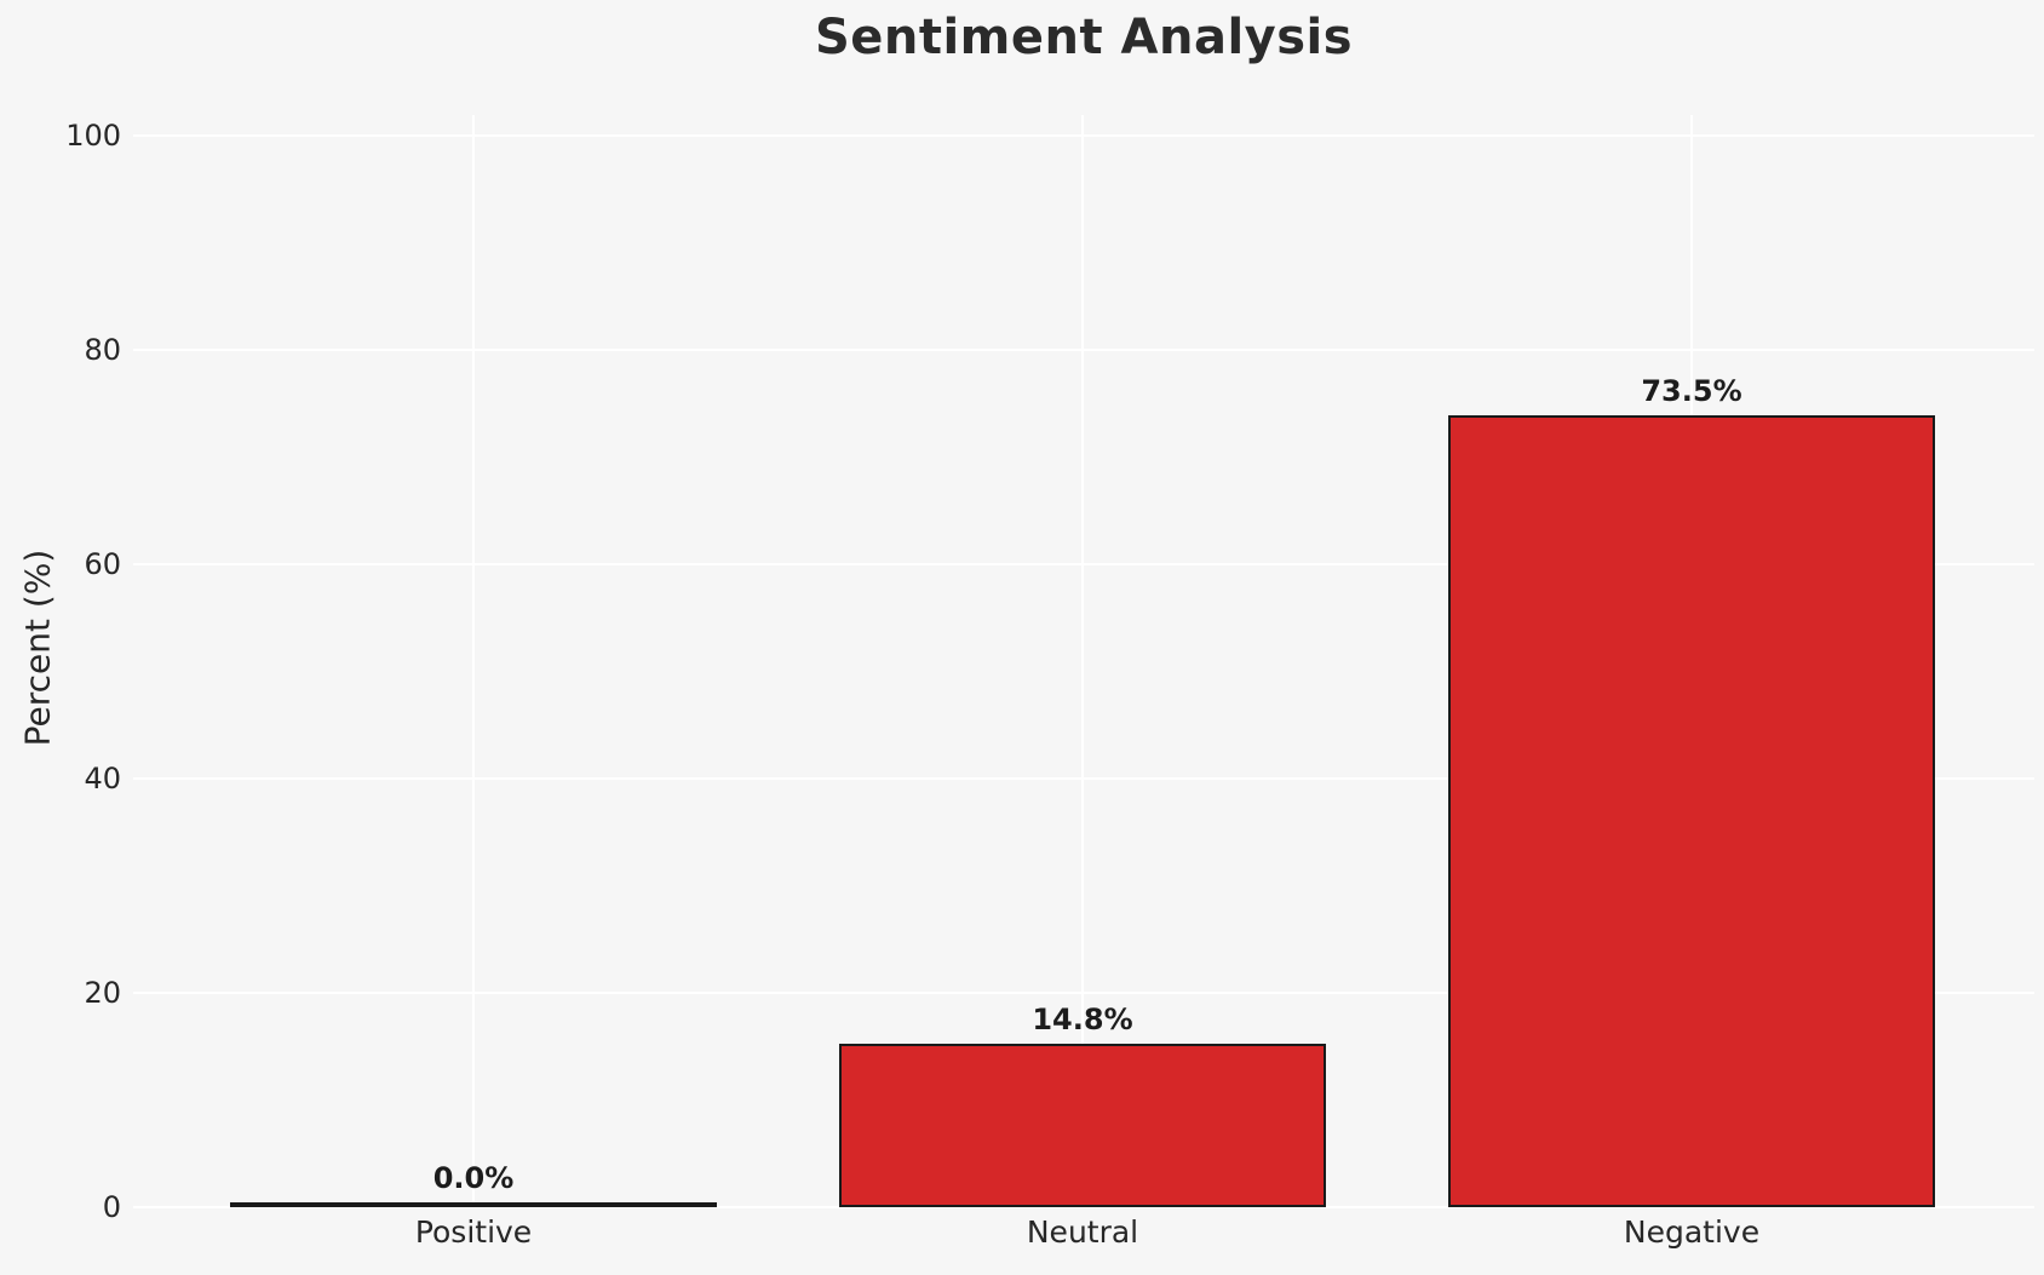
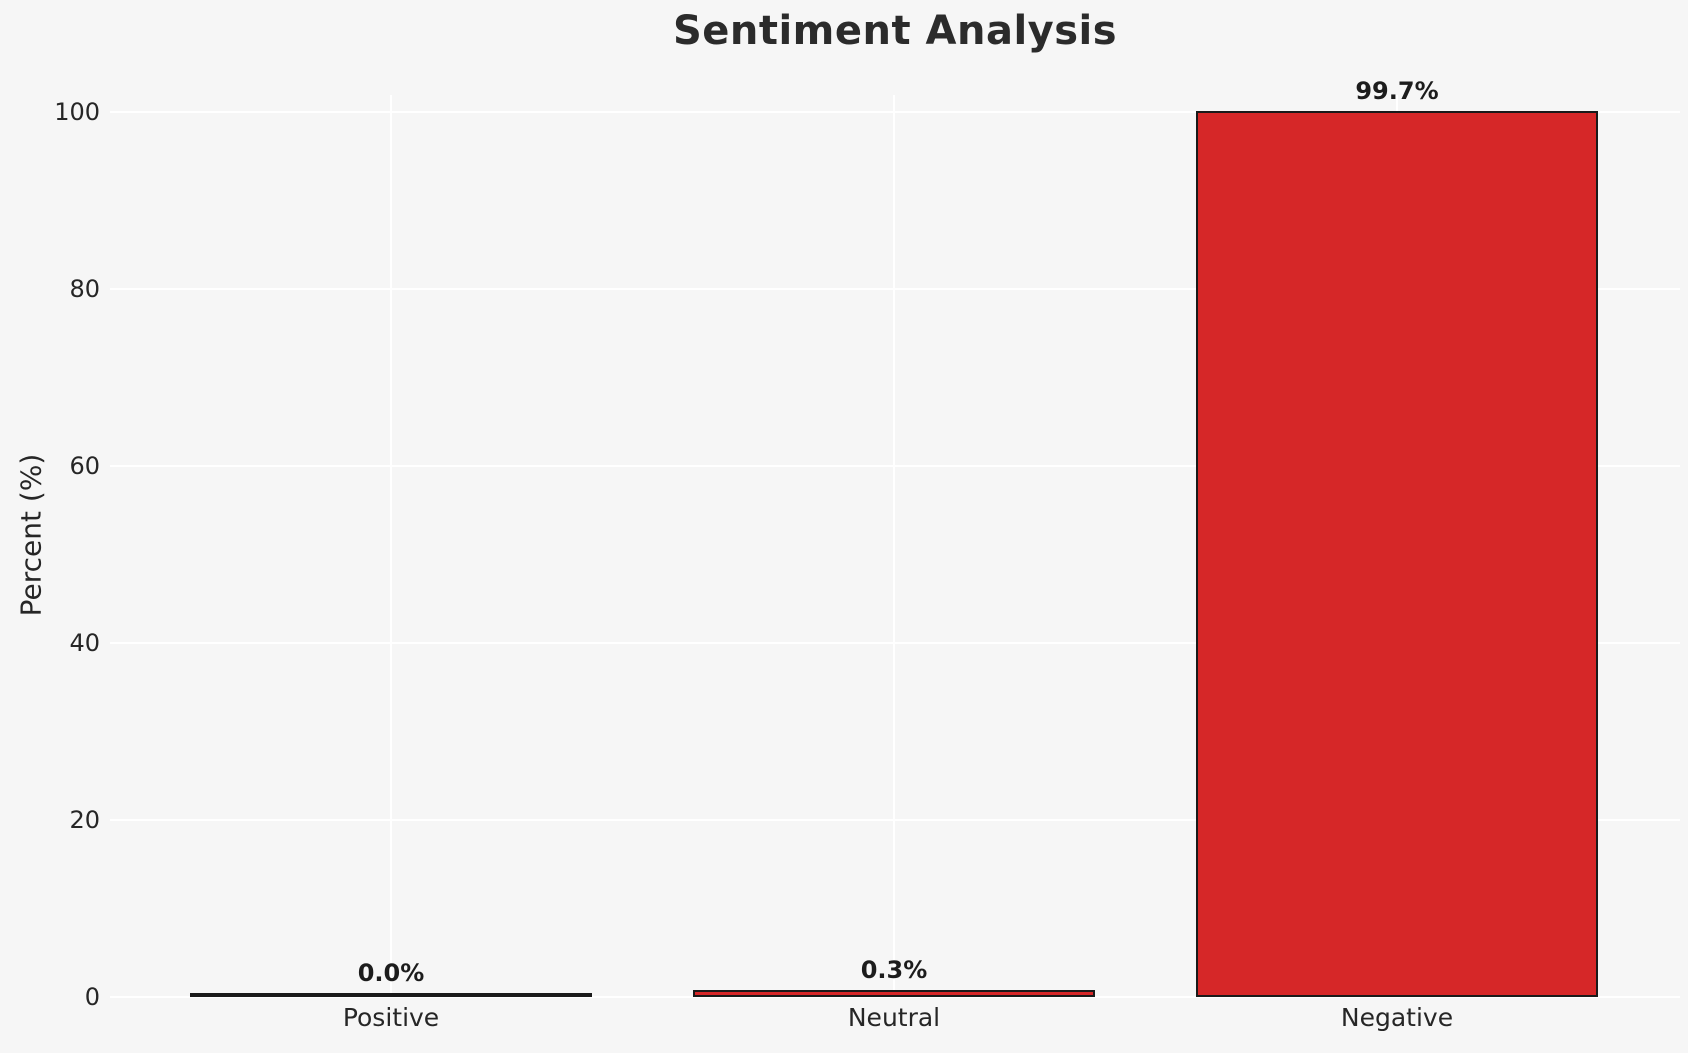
Neutral: 14.8% -> 0.3%
Negative: 73.5% -> 99.7%
